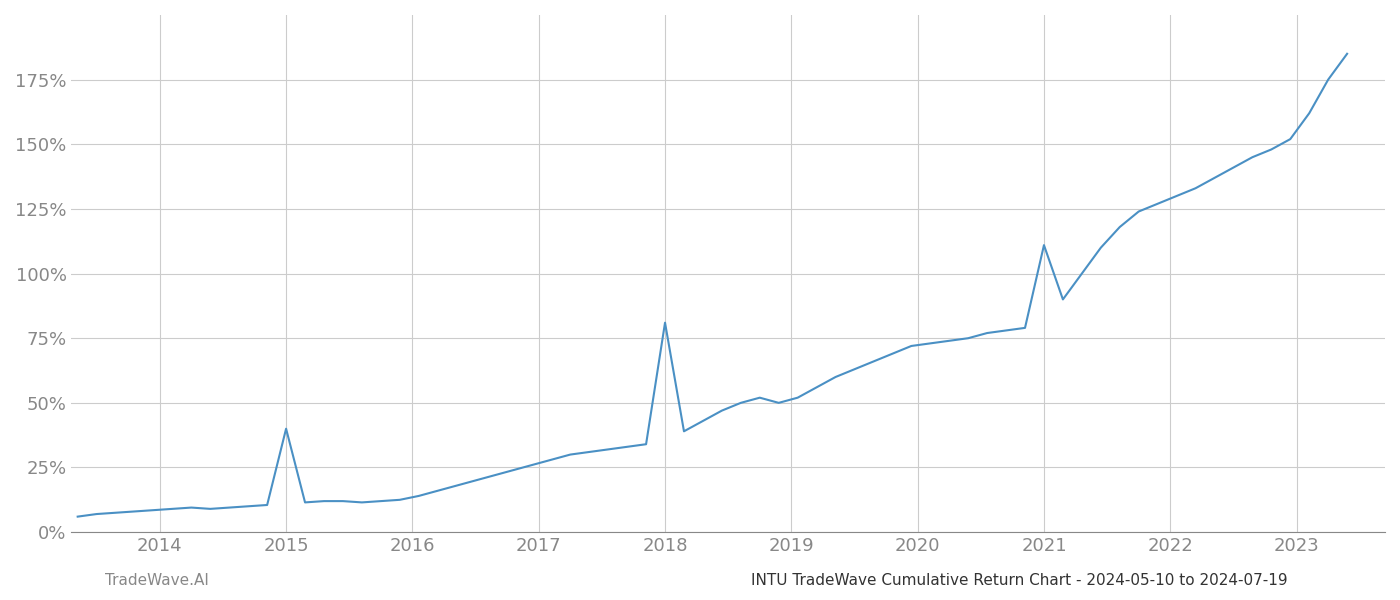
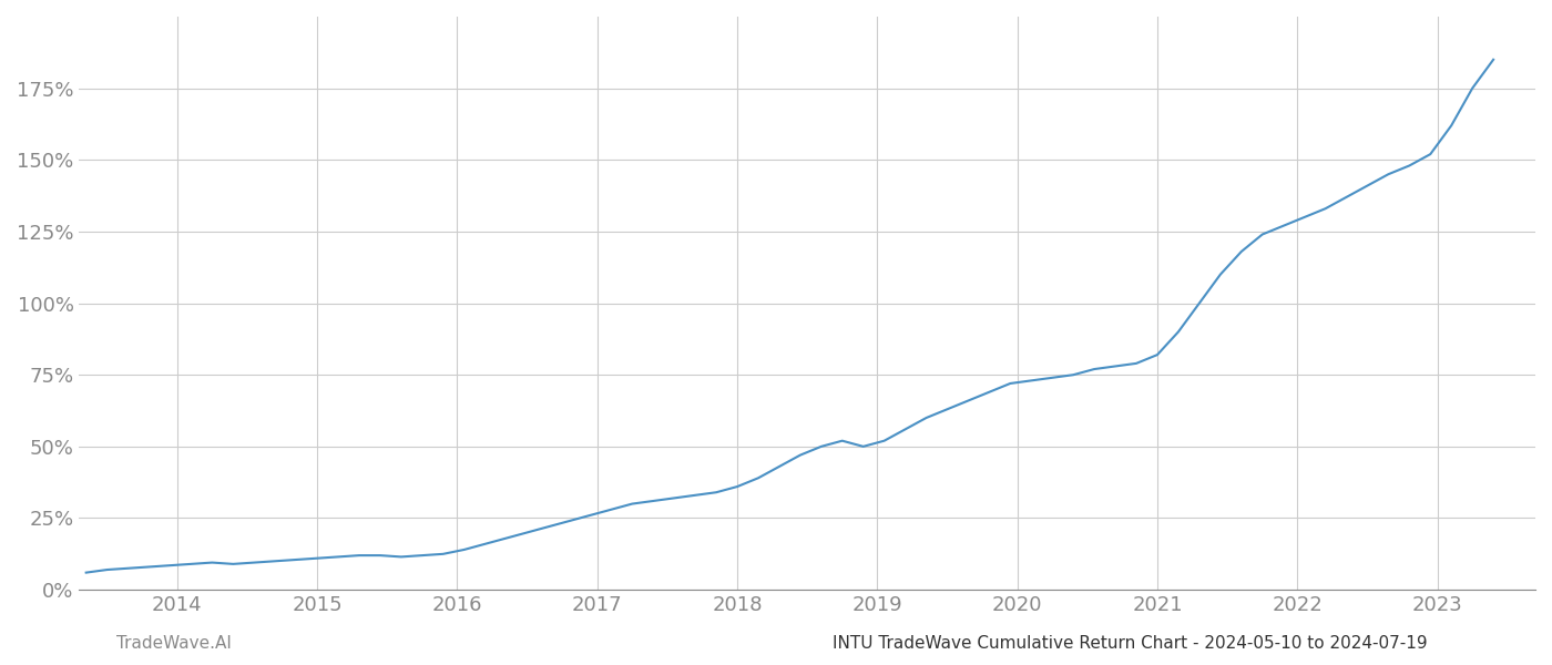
2015: 40.0% -> 11.0%
2018: 81.0% -> 36.0%
2021: 111.0% -> 82.0%
